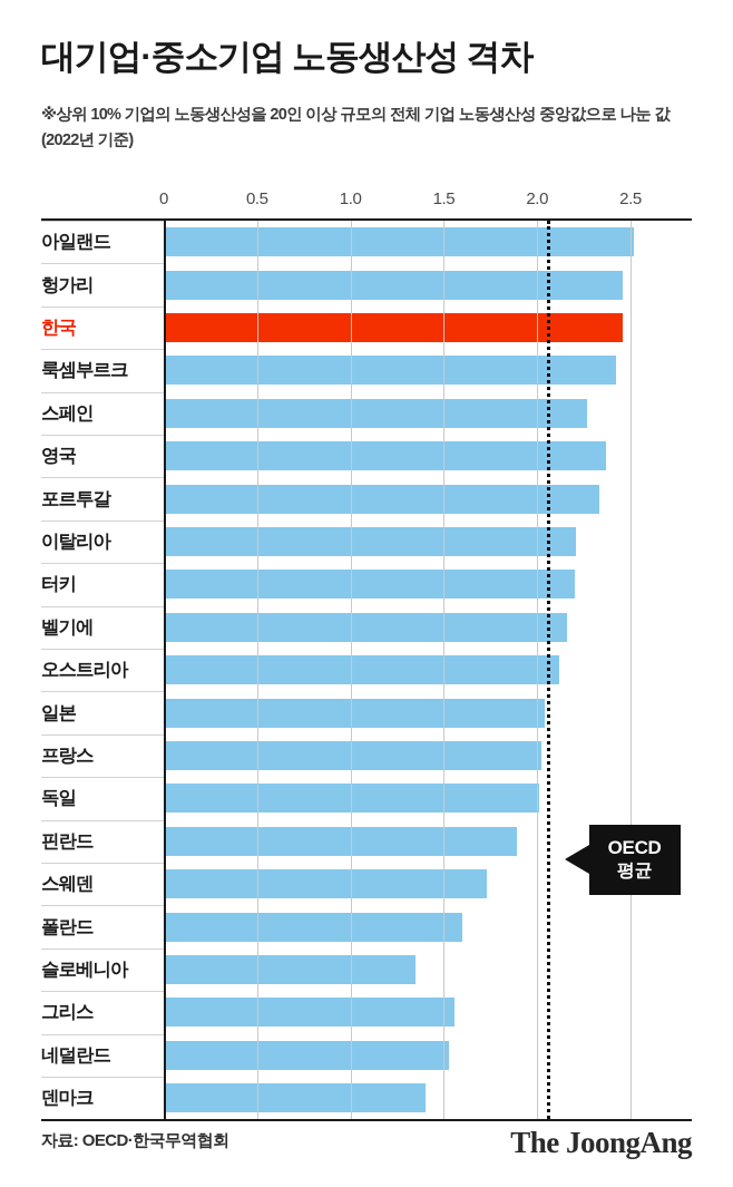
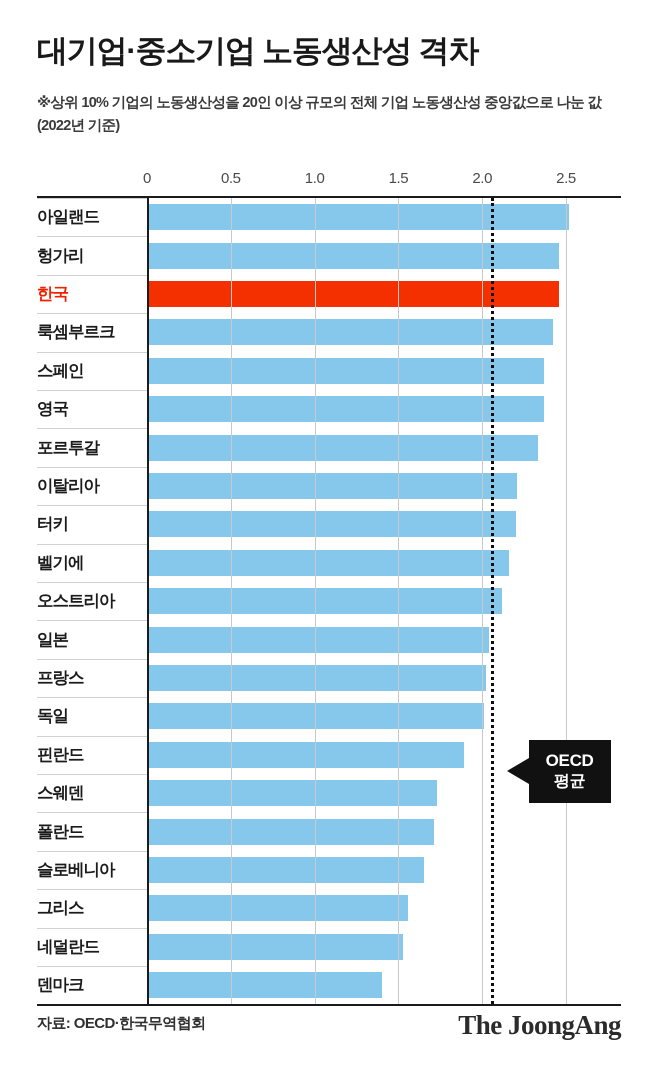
스페인: 2.27 -> 2.37
폴란드: 1.60 -> 1.71
슬로베니아: 1.35 -> 1.65
